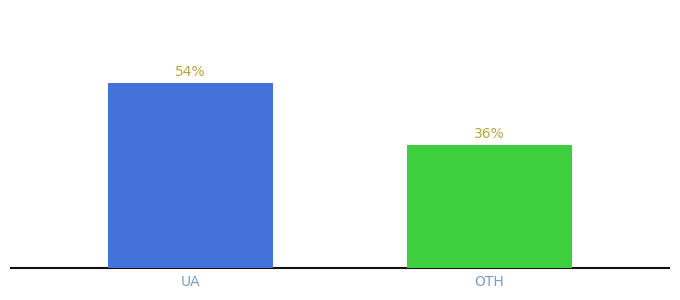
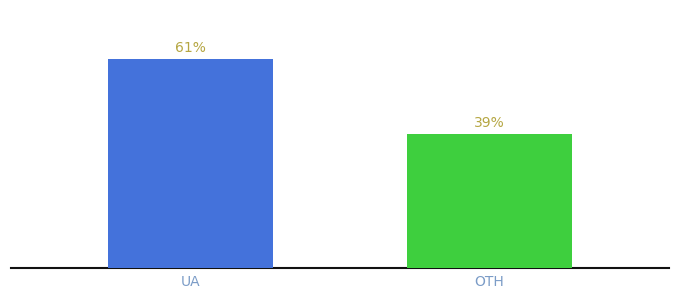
UA: 54% -> 61%
OTH: 36% -> 39%
